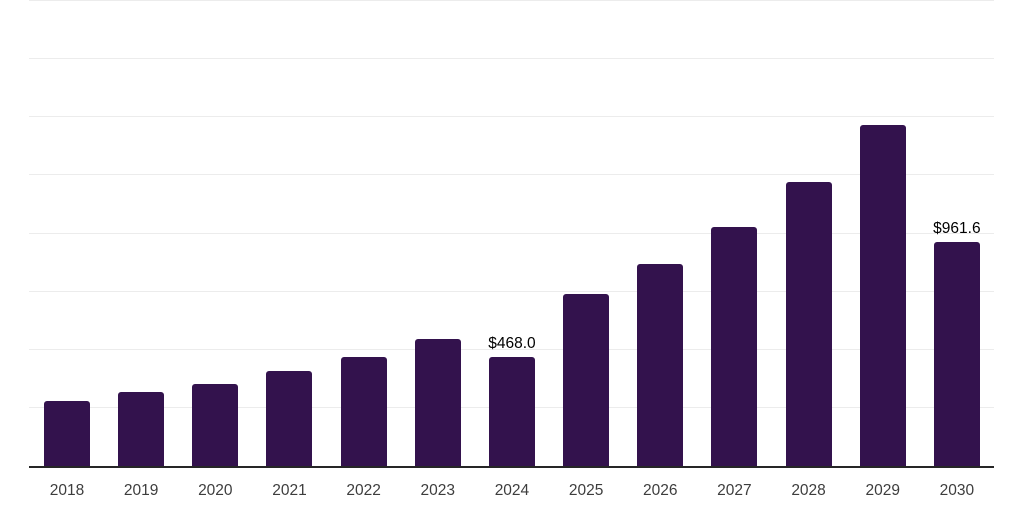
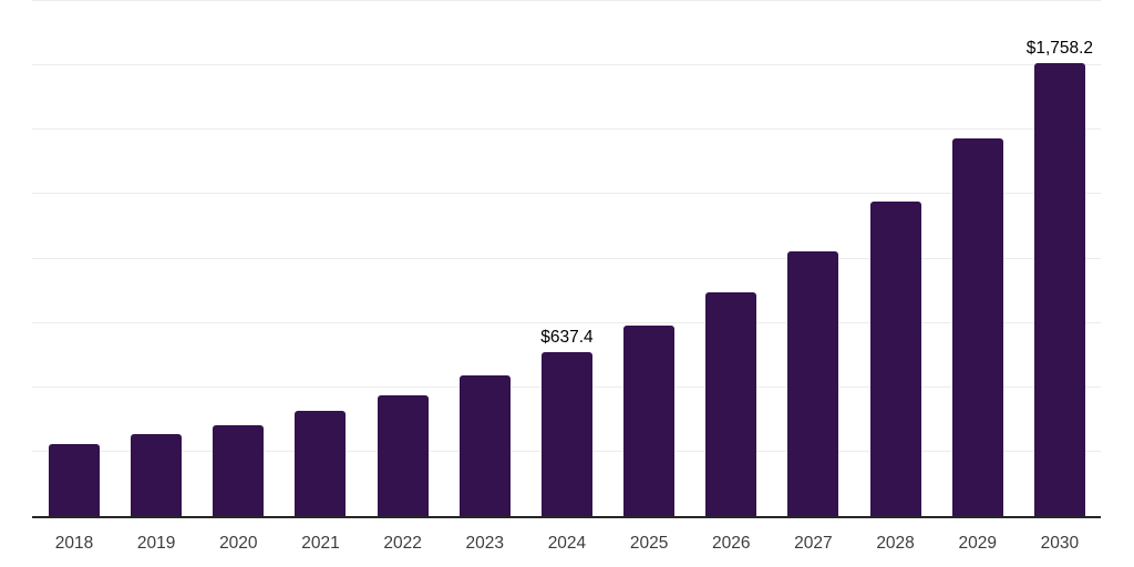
2024: $468.0 -> $637.4
2030: $961.6 -> $1,758.2
